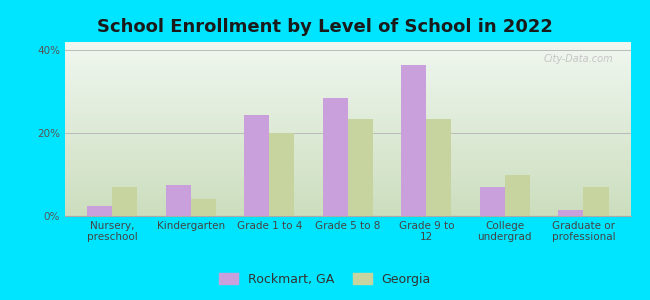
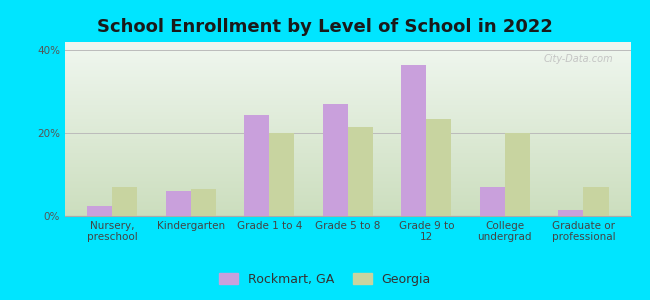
Rockmart, GA/Kindergarten: 7.5% -> 6.0%
Georgia/Kindergarten: 4.0% -> 6.5%
Rockmart, GA/Grade 5 to 8: 28.5% -> 27.0%
Georgia/Grade 5 to 8: 23.5% -> 21.5%
Georgia/College undergrad: 10.0% -> 20.0%
